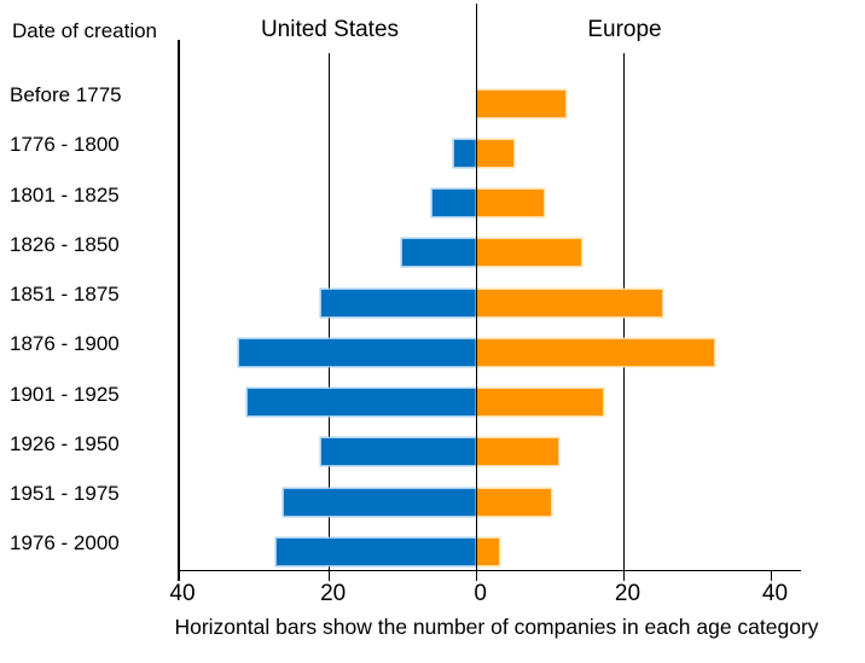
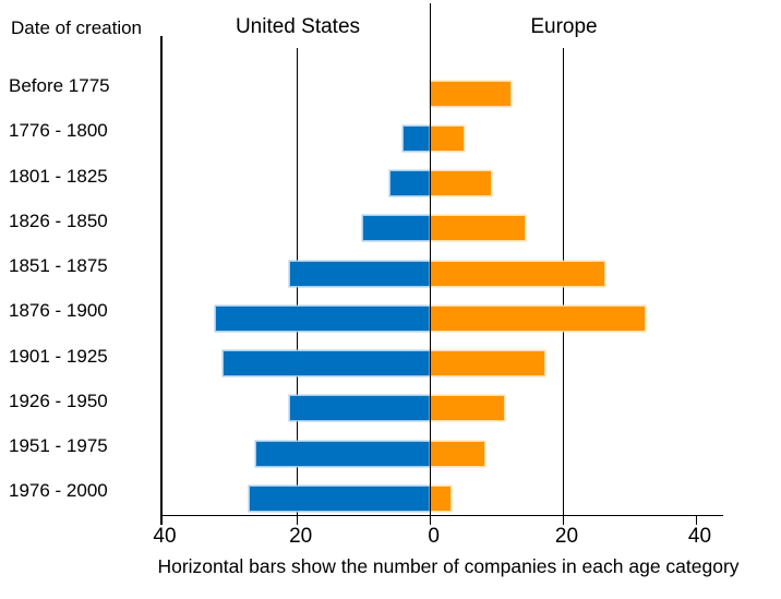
United States/1776 - 1800: 3 -> 4
Europe/1851 - 1875: 25 -> 26
Europe/1951 - 1975: 10 -> 8
